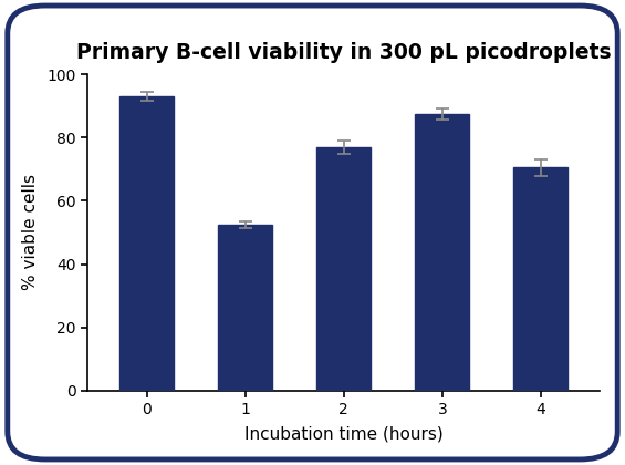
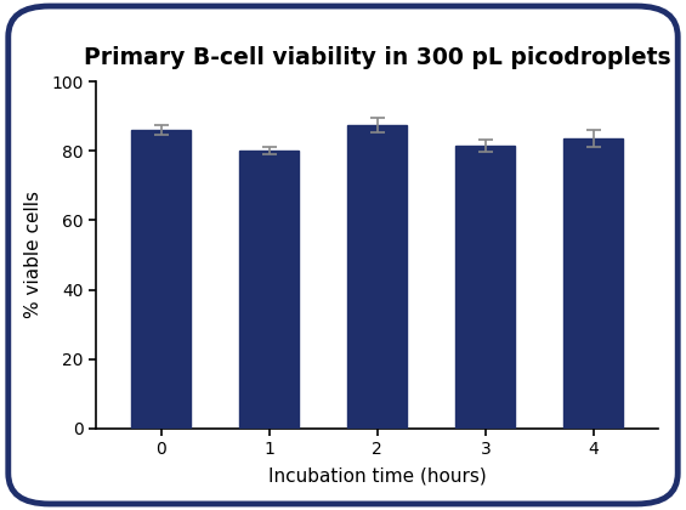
0: 93.0 -> 86.0
1: 52.5 -> 80.2
2: 77.0 -> 87.5
3: 87.5 -> 81.5
4: 70.5 -> 83.5
